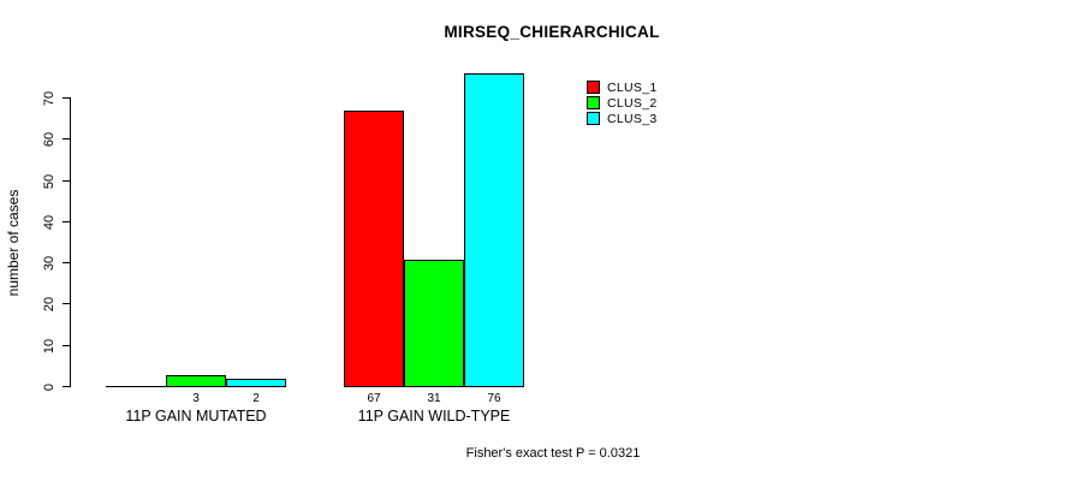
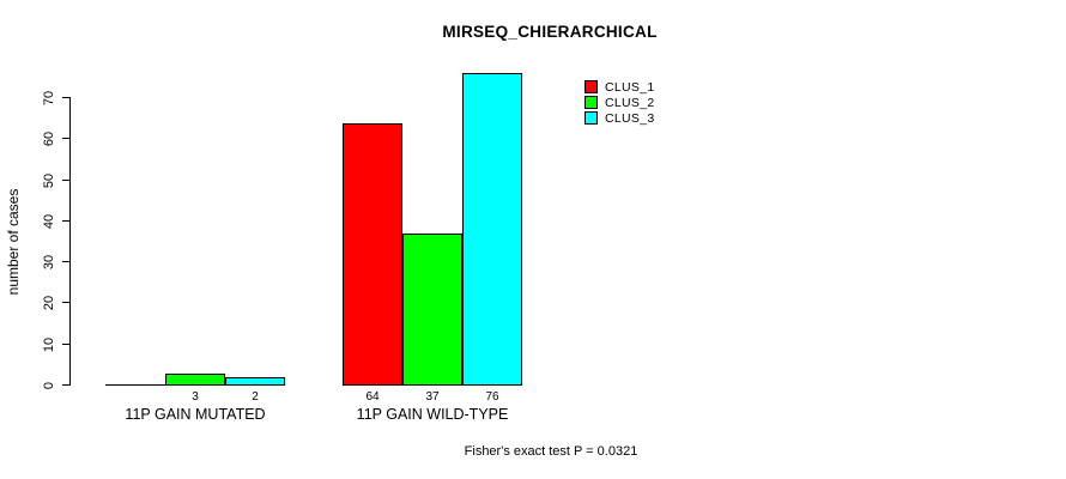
CLUS_1/11P GAIN WILD-TYPE: 67 -> 64
CLUS_2/11P GAIN WILD-TYPE: 31 -> 37
